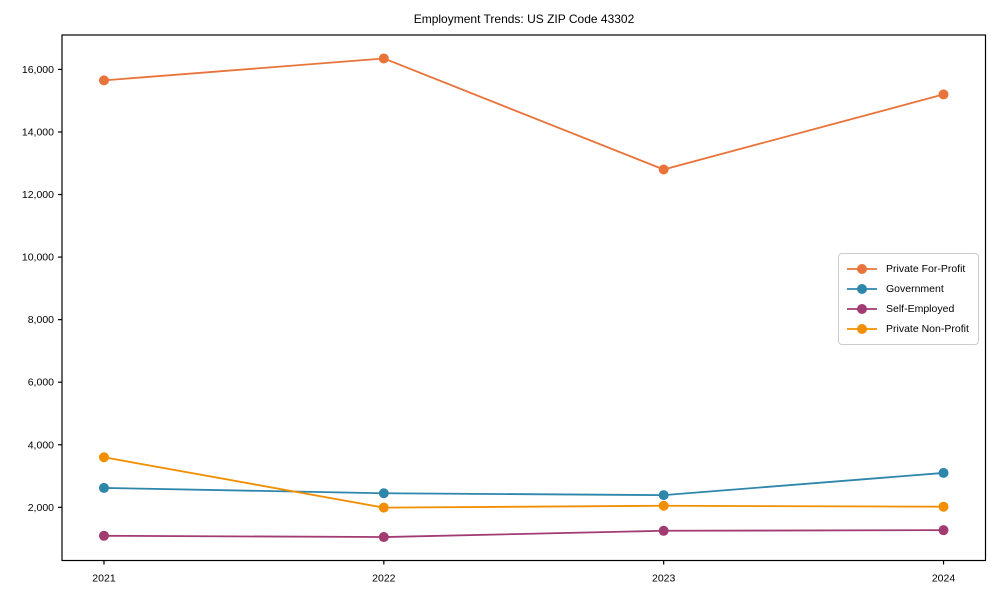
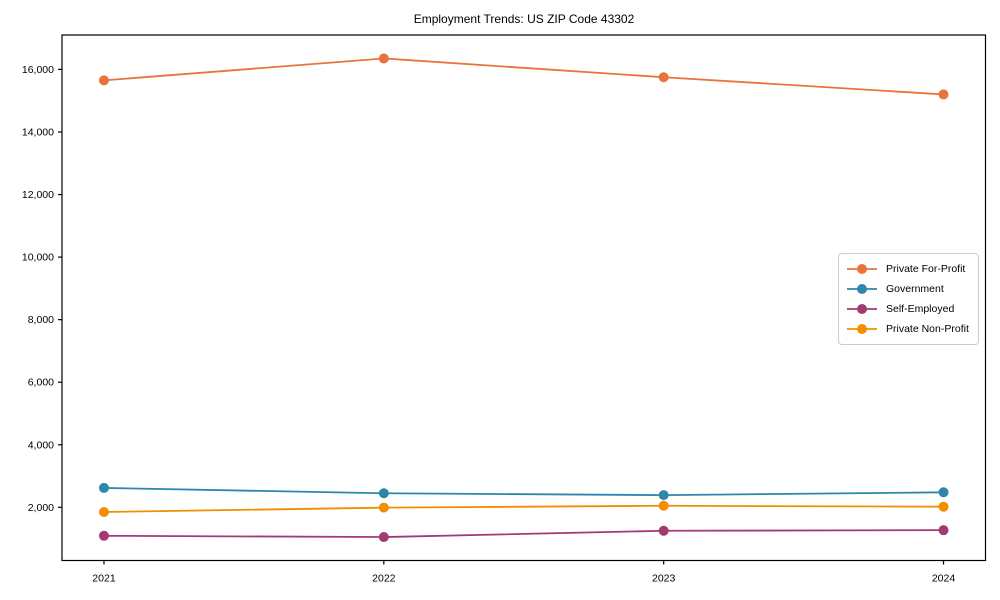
Private Non-Profit/2021: 3600 -> 1800
Private For-Profit/2023: 12800 -> 15800
Government/2024: 3100 -> 2500
